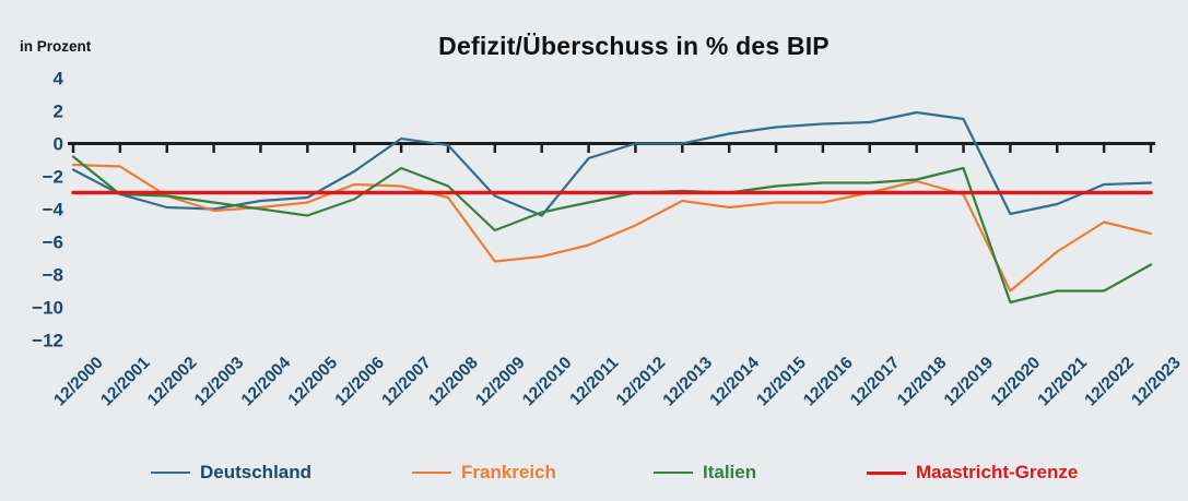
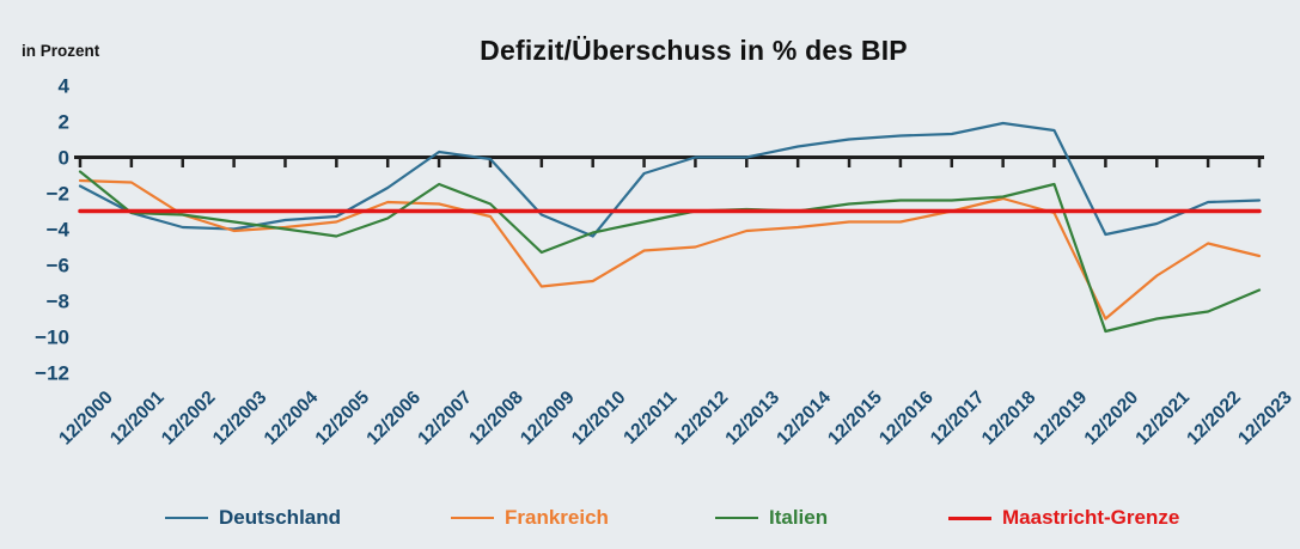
Frankreich/12/2011: -6.2 -> -5.2
Frankreich/12/2013: -3.5 -> -4.1
Italien/12/2022: -9.0 -> -8.6
